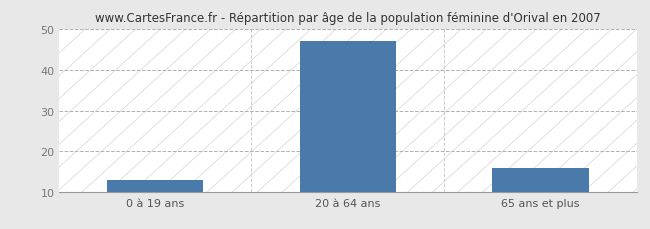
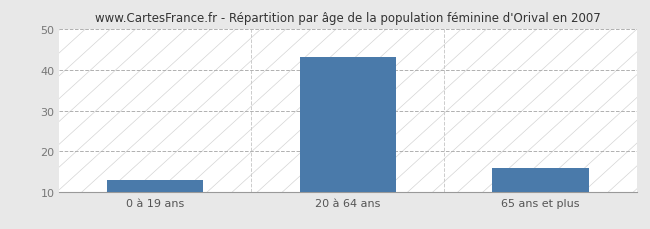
20 à 64 ans: 47 -> 43
